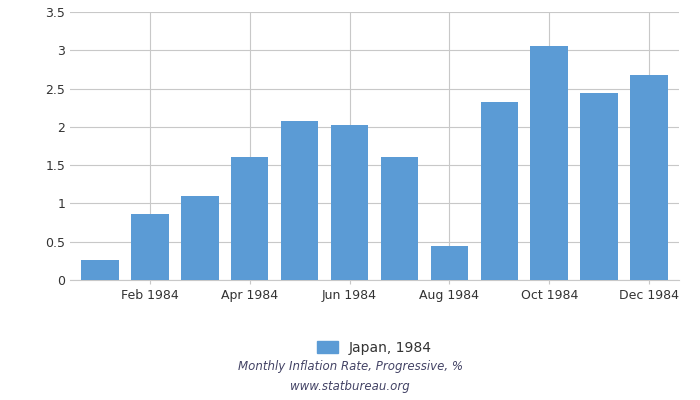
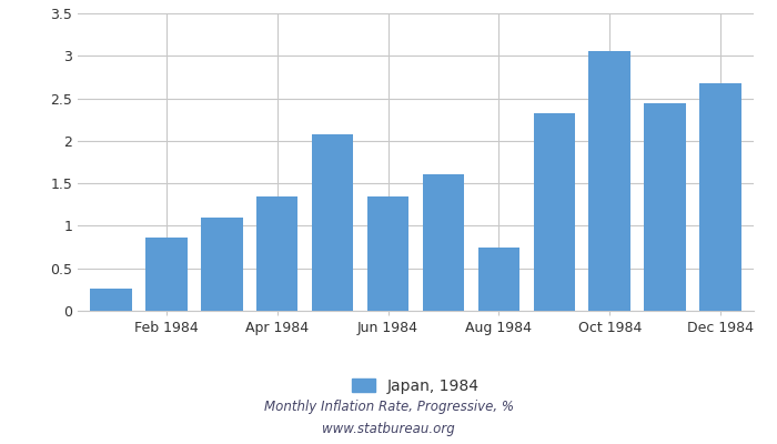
Apr 1984: 1.60 -> 1.35
Jun 1984: 2.02 -> 1.35
Aug 1984: 0.44 -> 0.74
